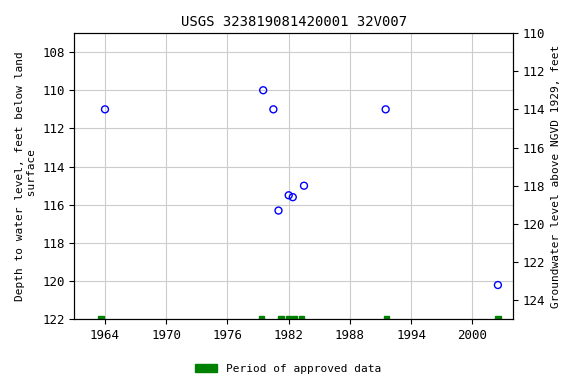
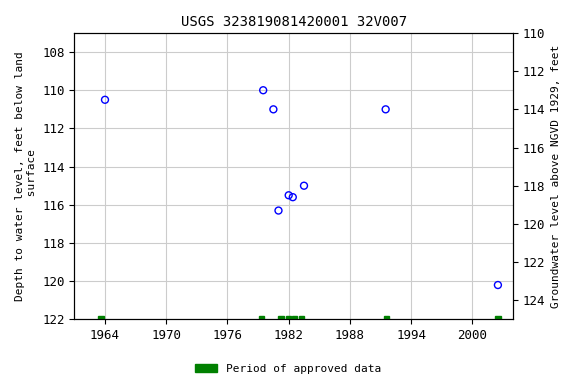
1964: 111.0 -> 110.5
